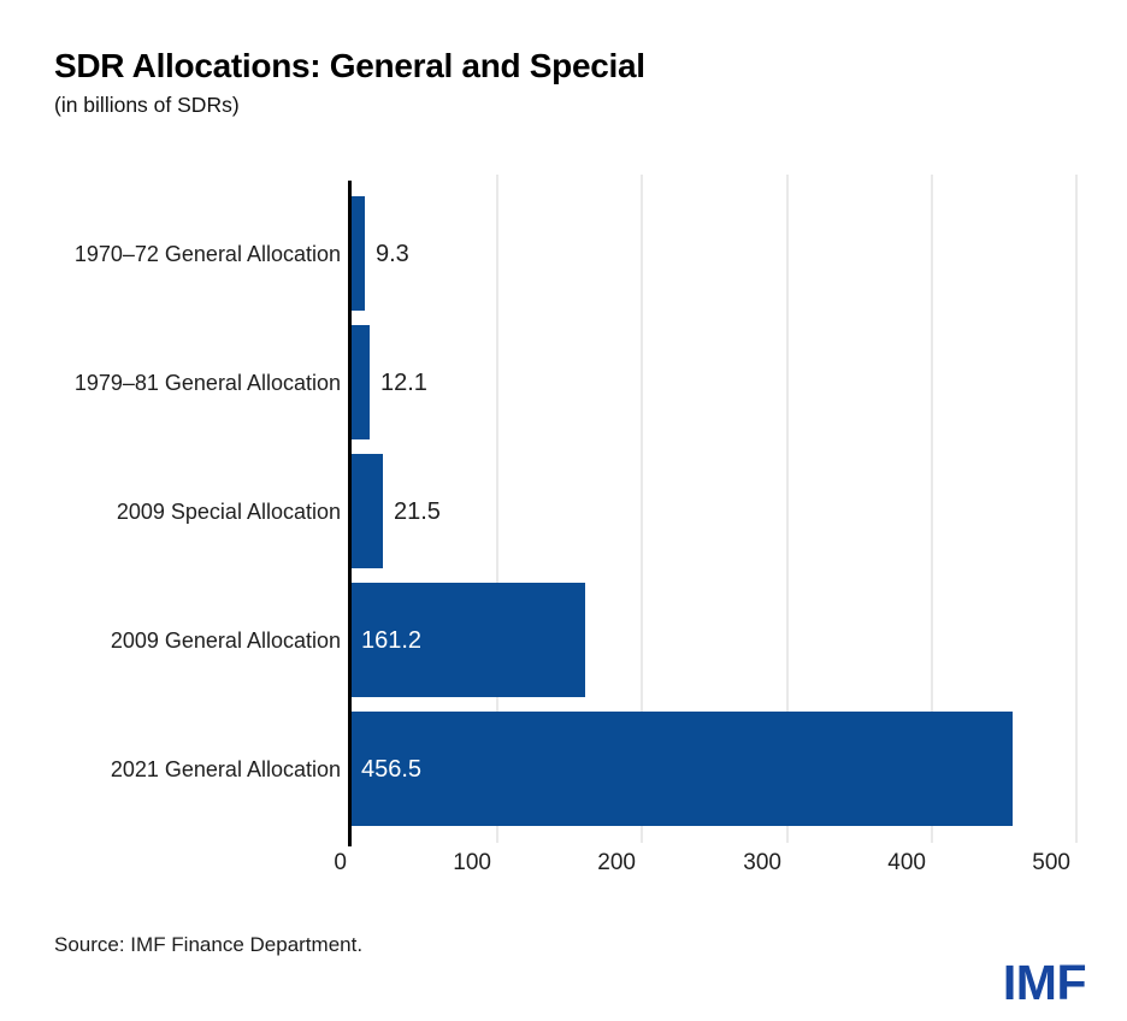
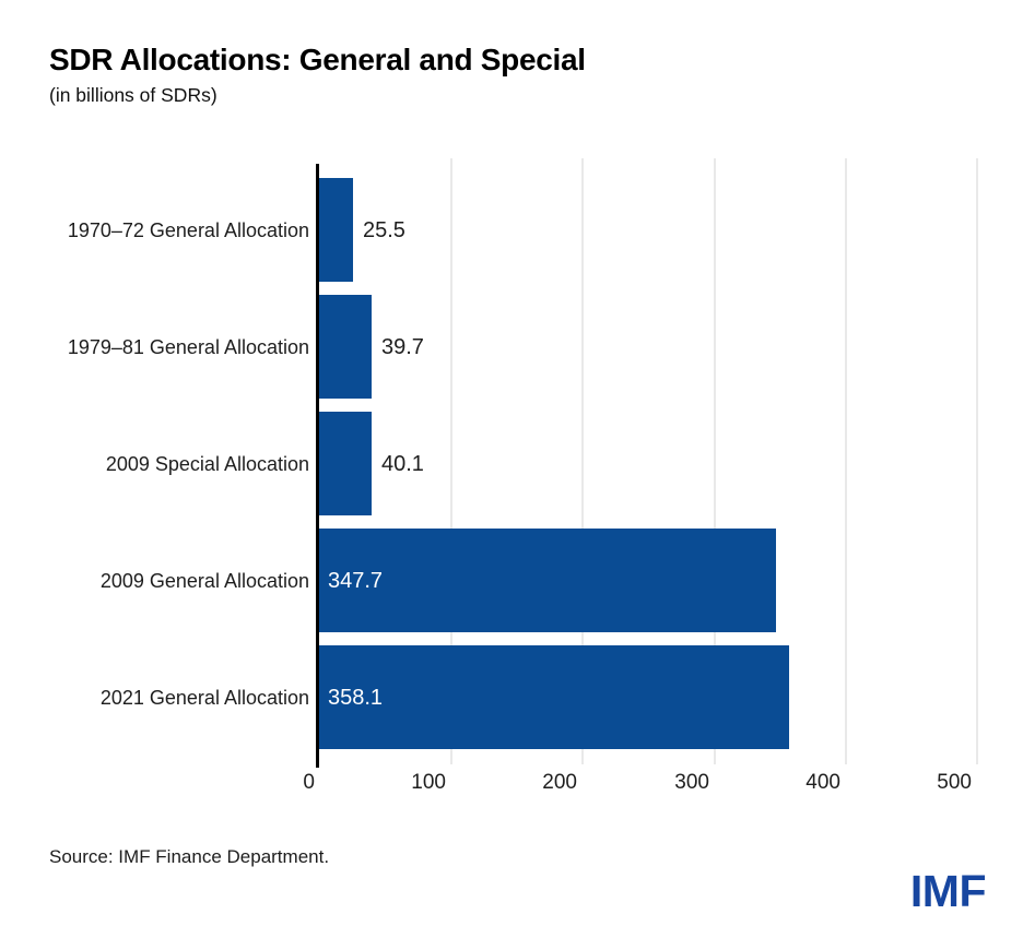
1970–72 General Allocation: 9.3 -> 25.5
1979–81 General Allocation: 12.1 -> 39.7
2009 Special Allocation: 21.5 -> 40.1
2009 General Allocation: 161.2 -> 347.7
2021 General Allocation: 456.5 -> 358.1
